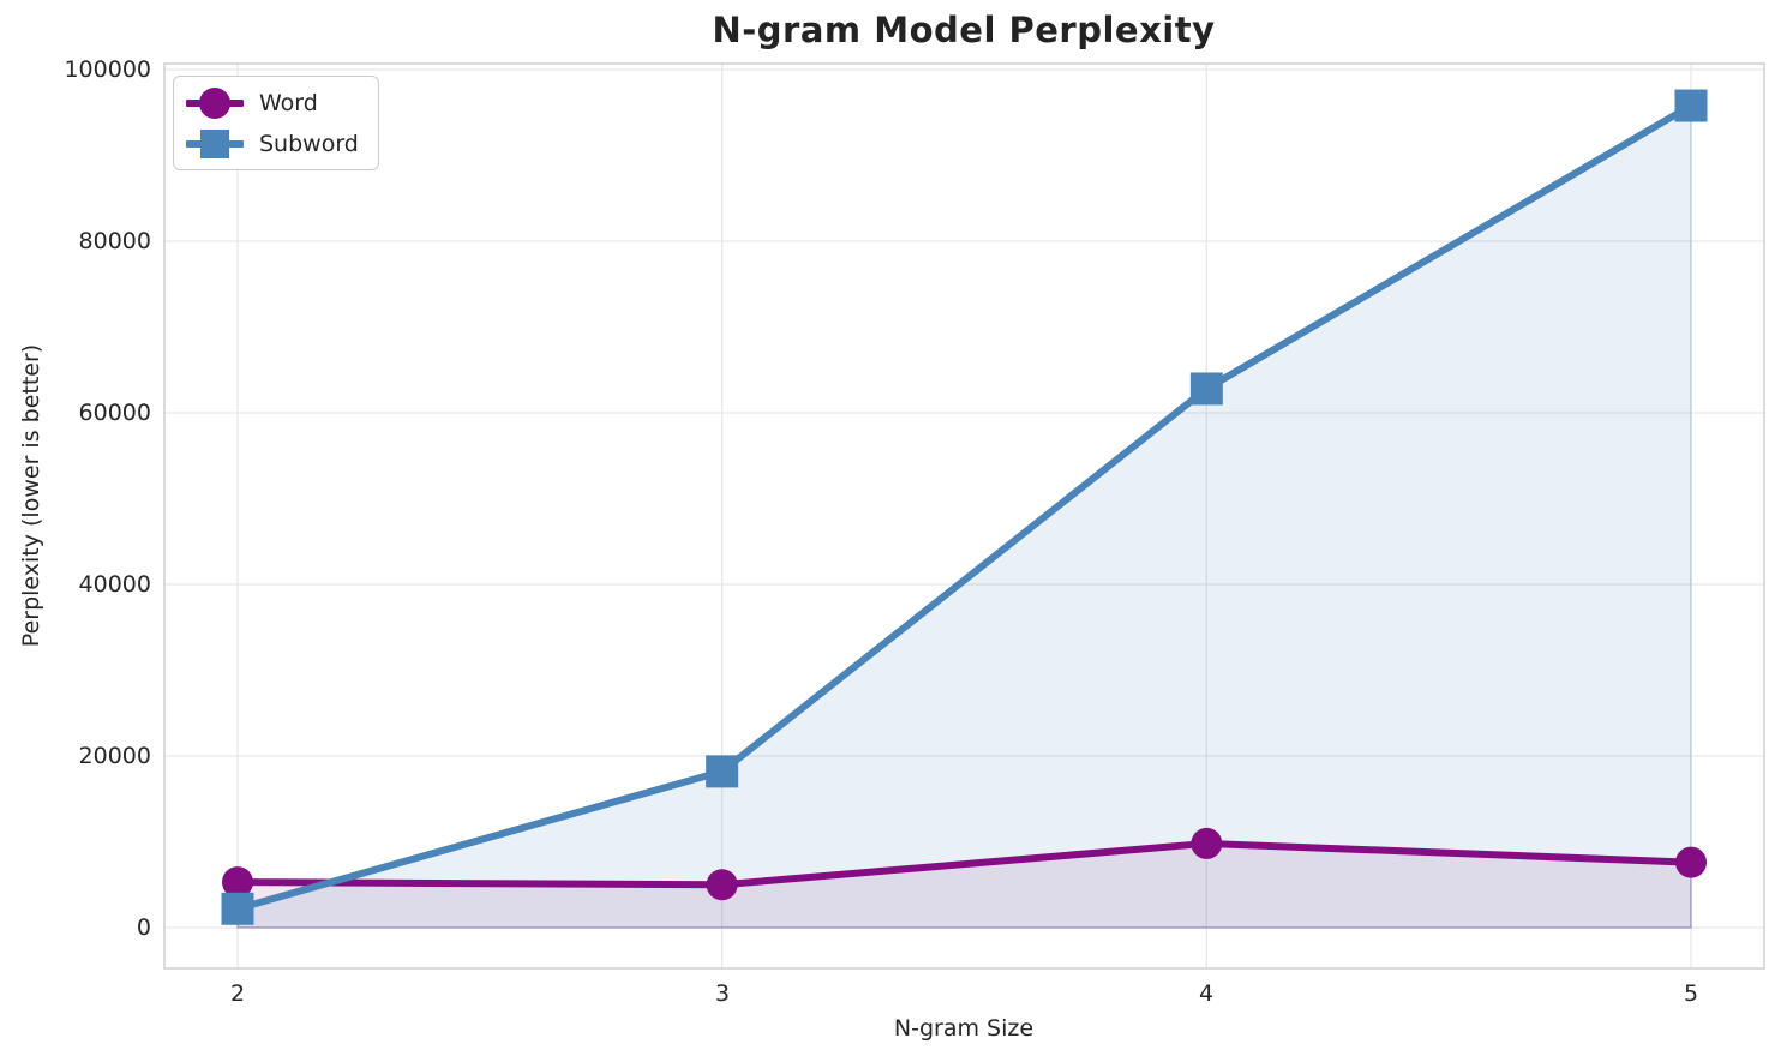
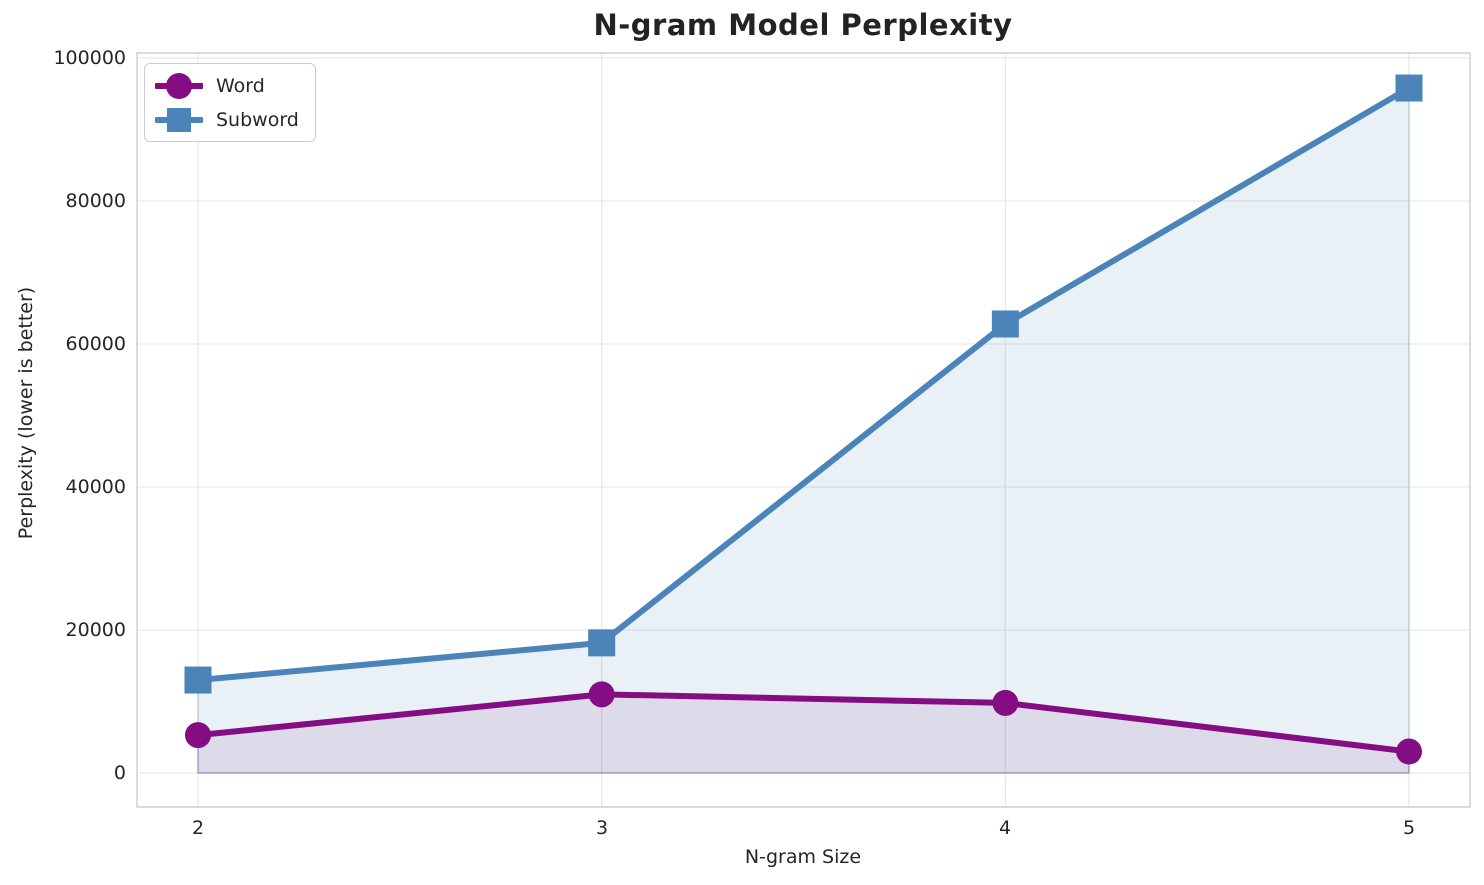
Subword/2: 2000 -> 13000
Word/3: 5000 -> 11000
Word/5: 8000 -> 3000
